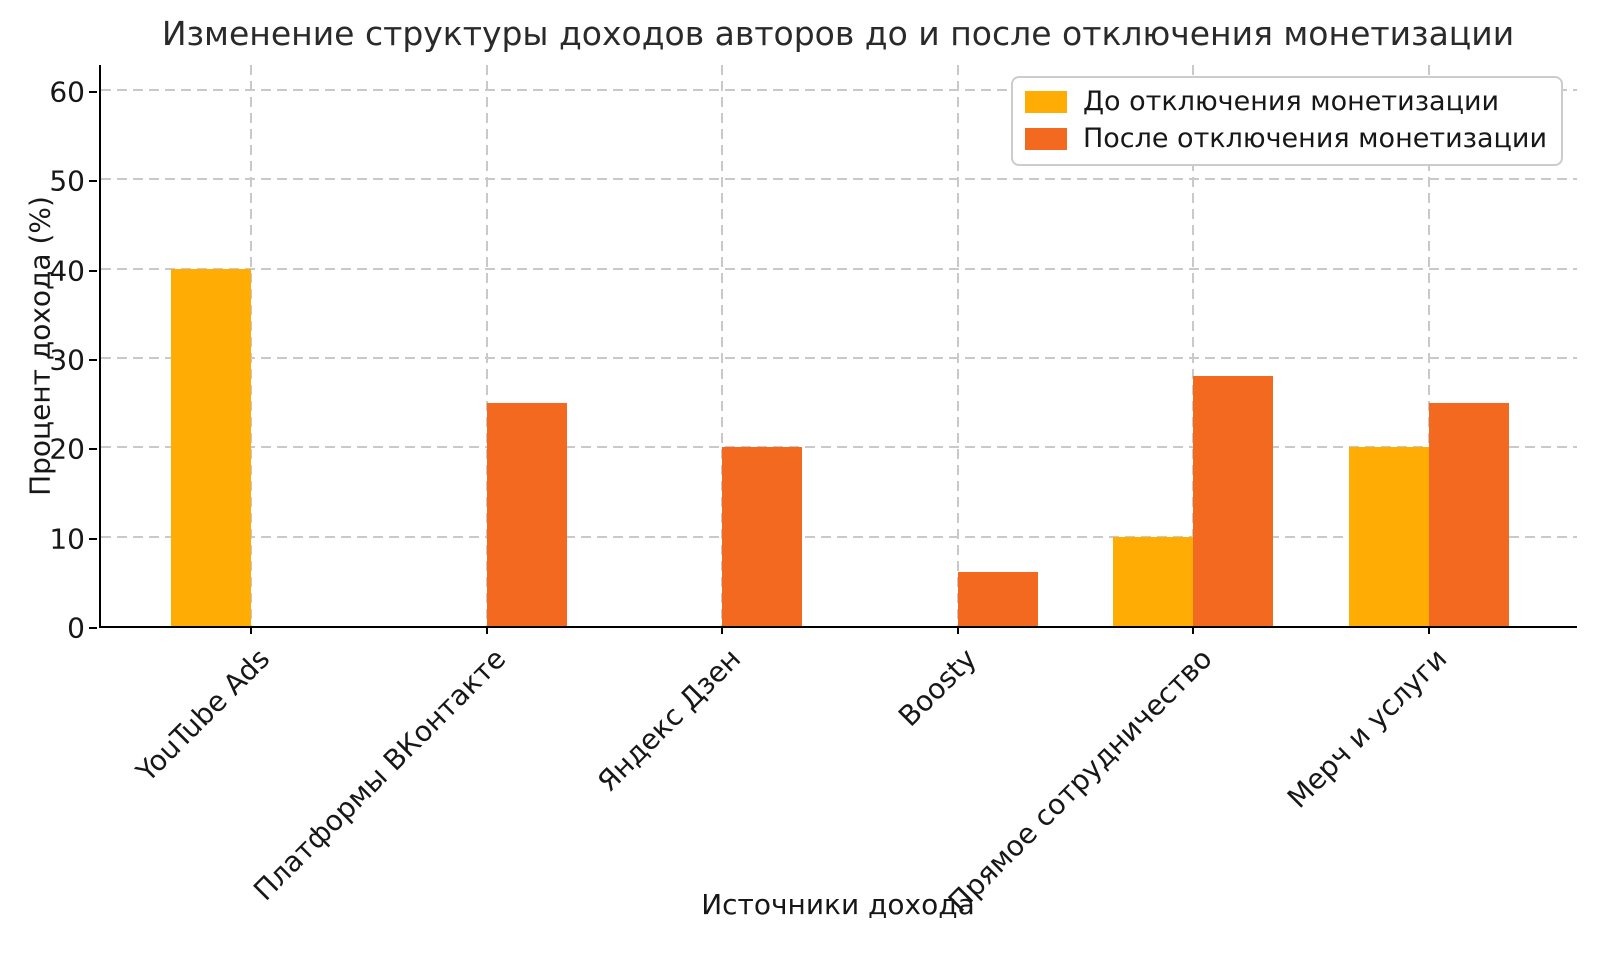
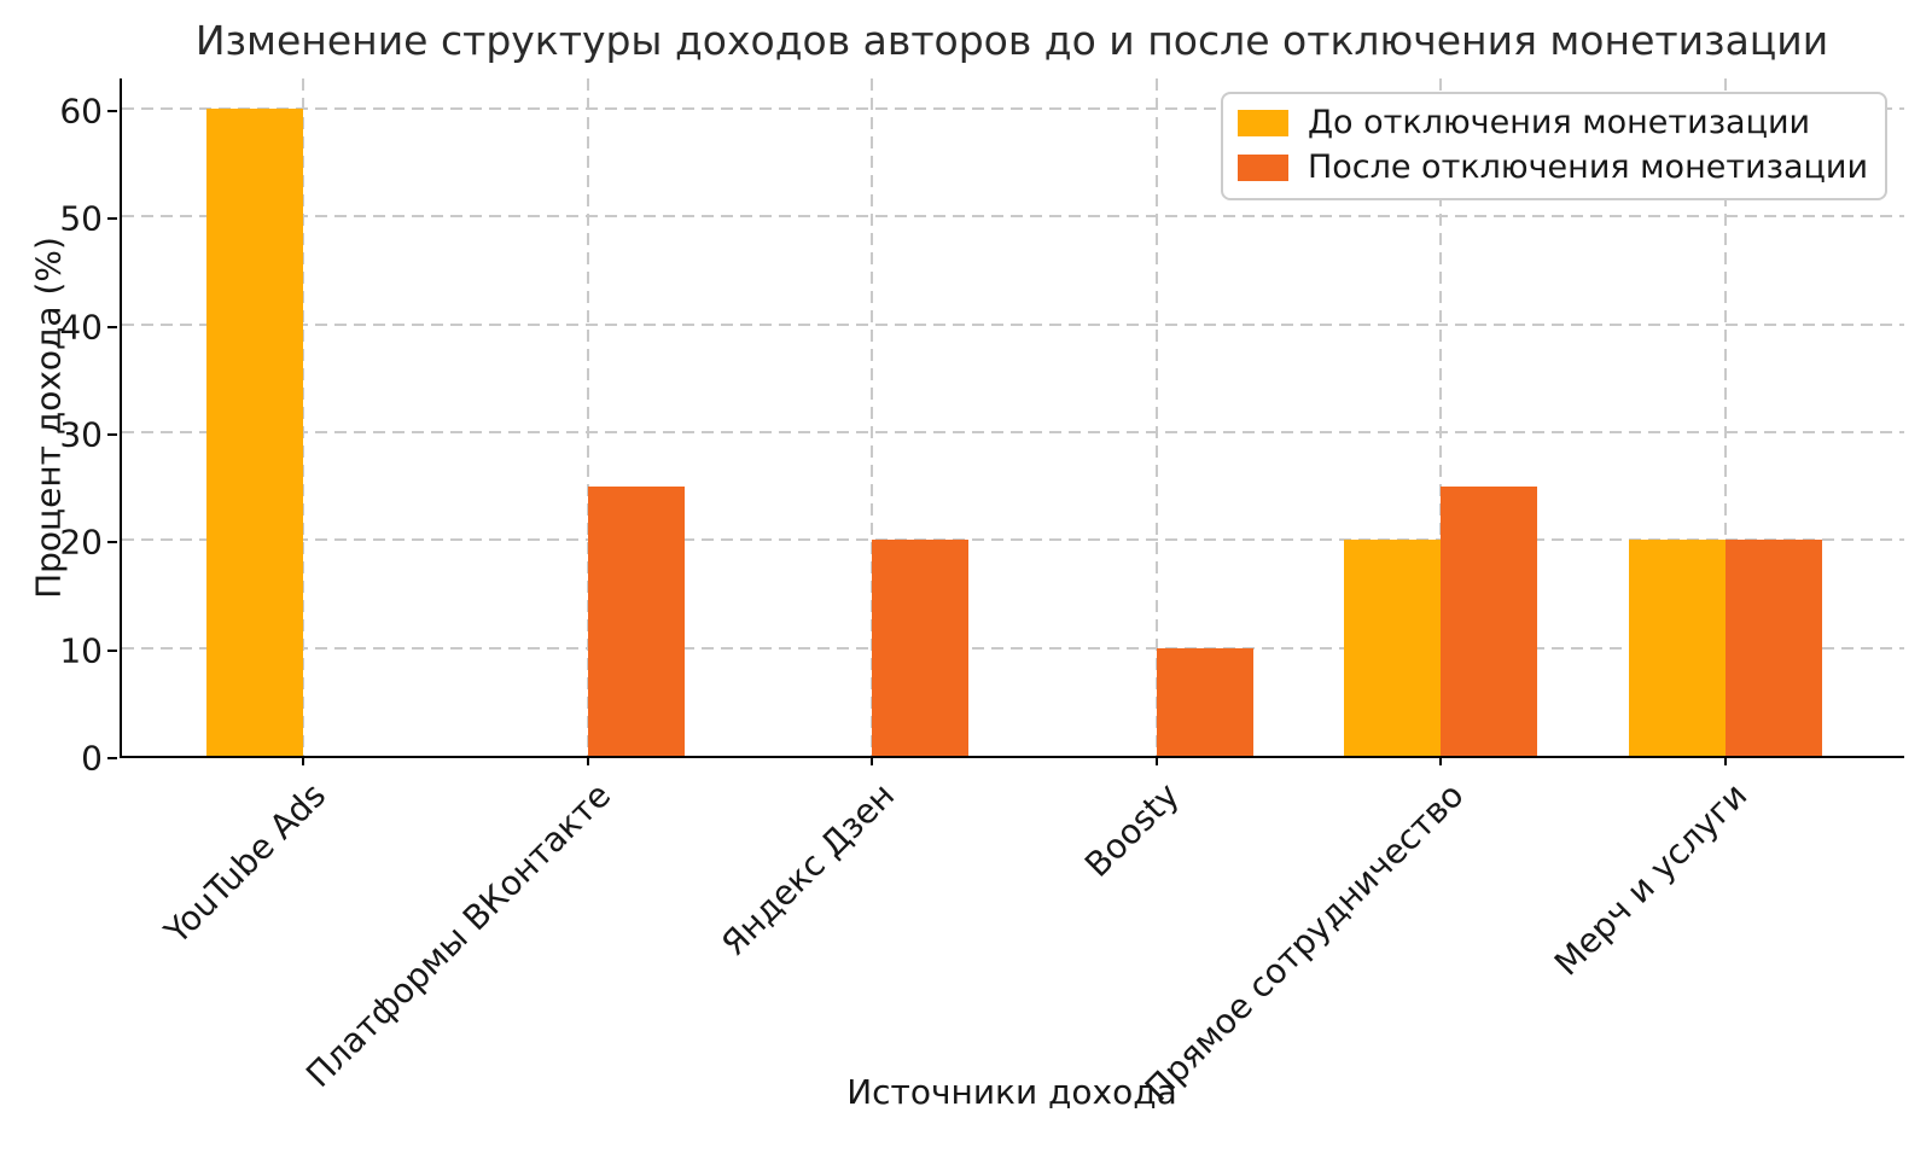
До отключения монетизации/YouTube Ads: 40 -> 60
После отключения монетизации/Boosty: 6 -> 10
До отключения монетизации/Прямое сотрудничество: 10 -> 20
После отключения монетизации/Прямое сотрудничество: 28 -> 25
После отключения монетизации/Мерч и услуги: 25 -> 20
